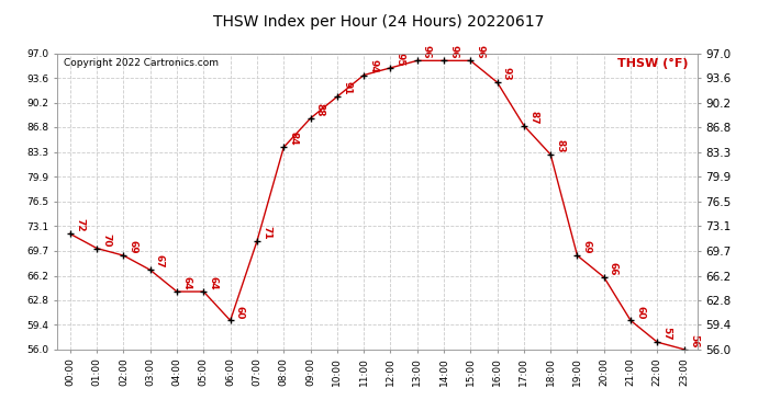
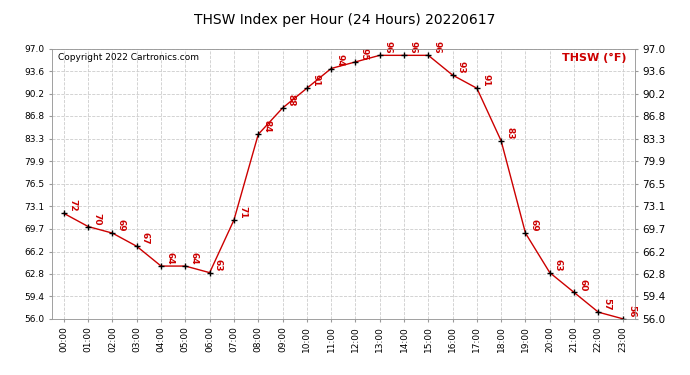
06:00: 60 -> 63
17:00: 87 -> 91
20:00: 66 -> 63
